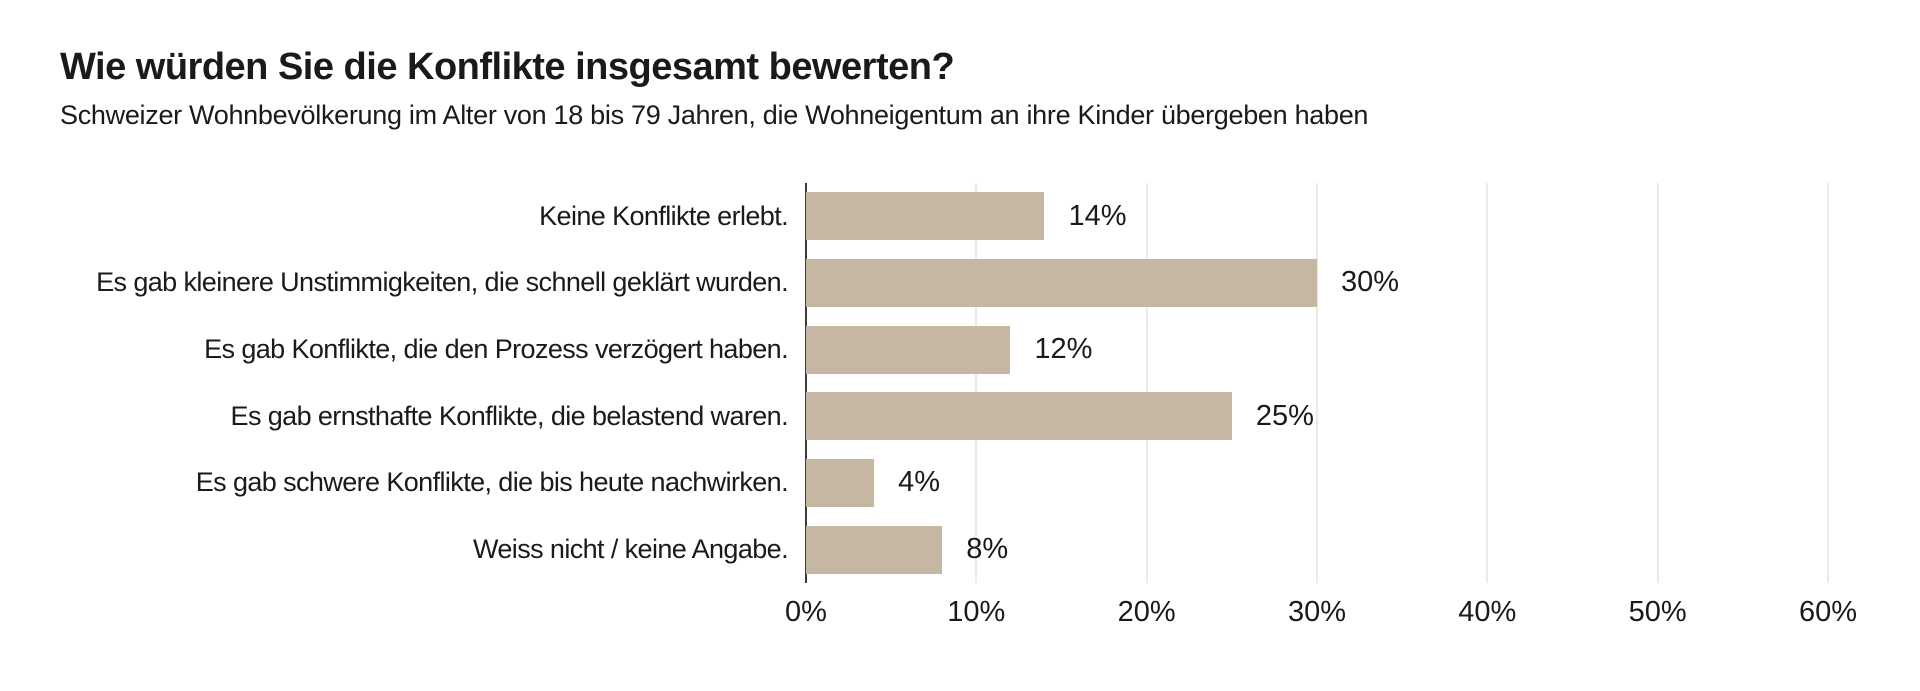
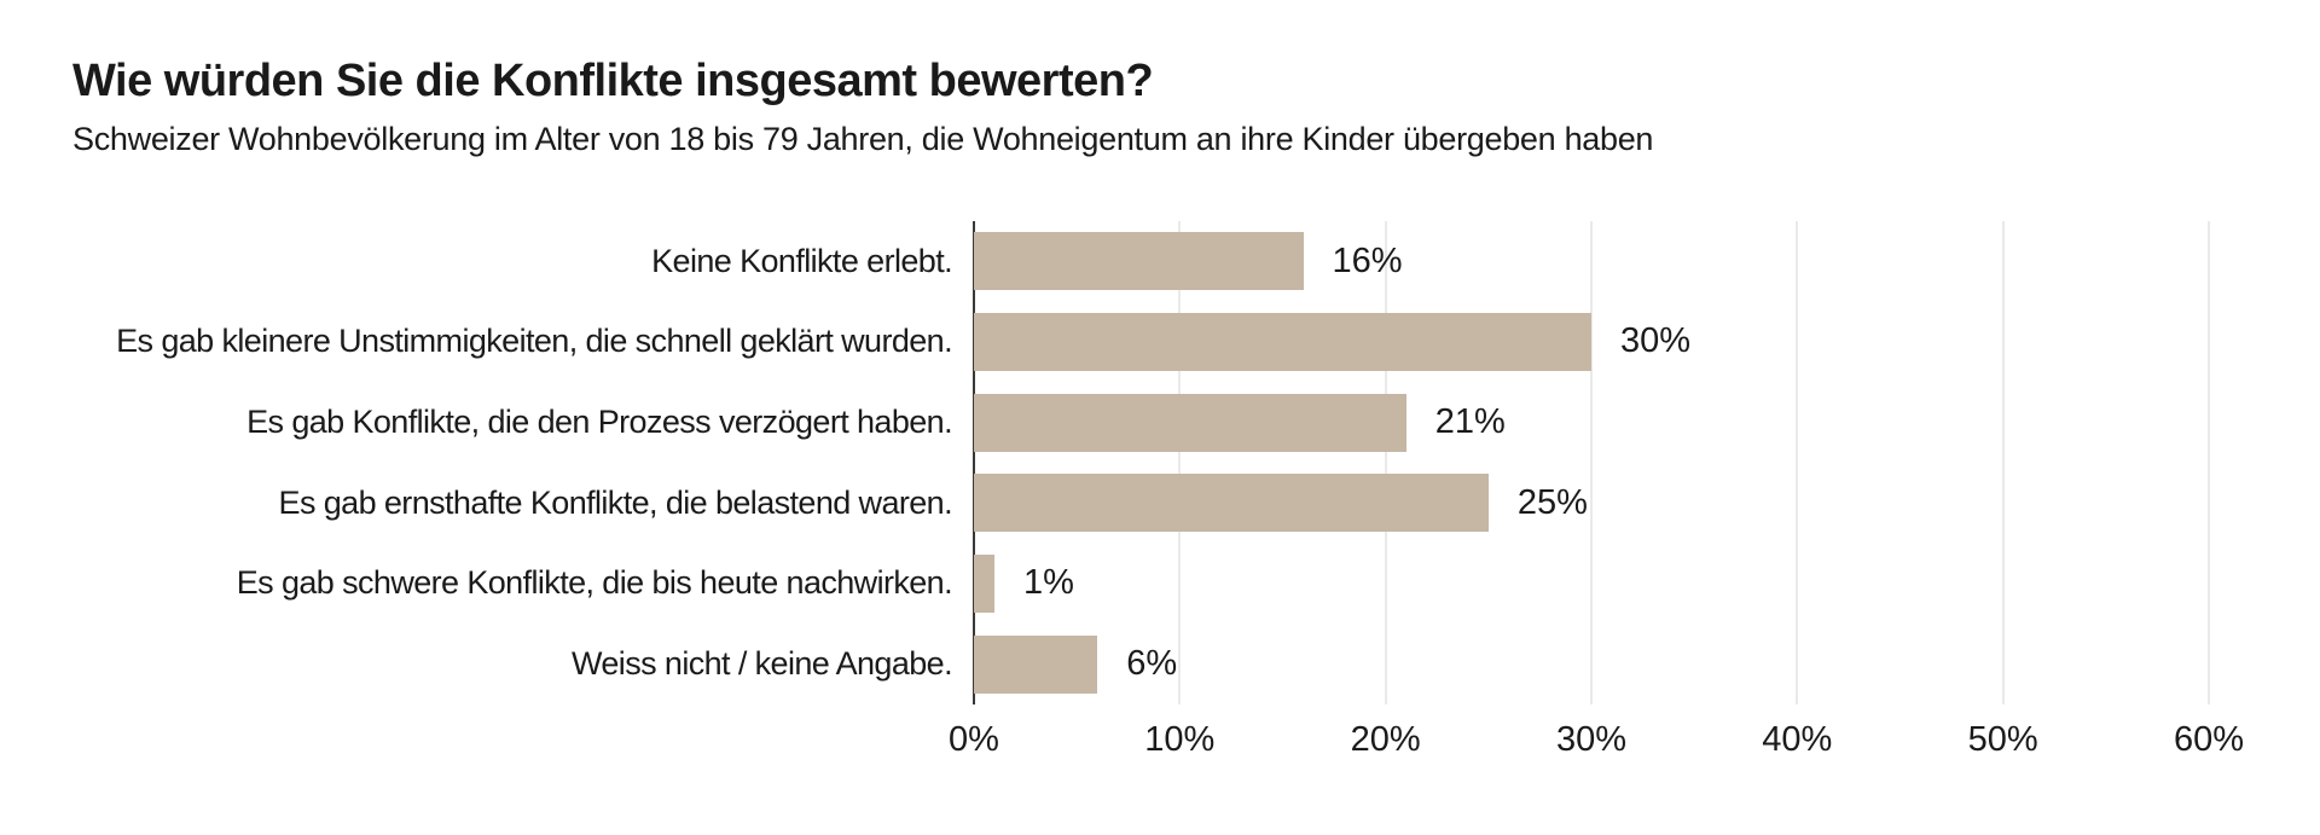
Keine Konflikte erlebt.: 14% -> 16%
Es gab Konflikte, die den Prozess verzögert haben.: 12% -> 21%
Es gab schwere Konflikte, die bis heute nachwirken.: 4% -> 1%
Weiss nicht / keine Angabe.: 8% -> 6%
